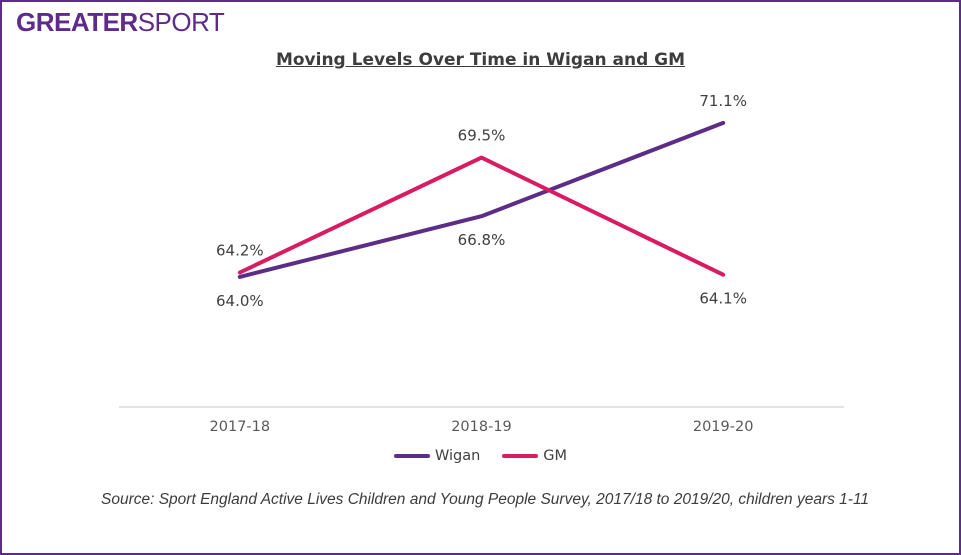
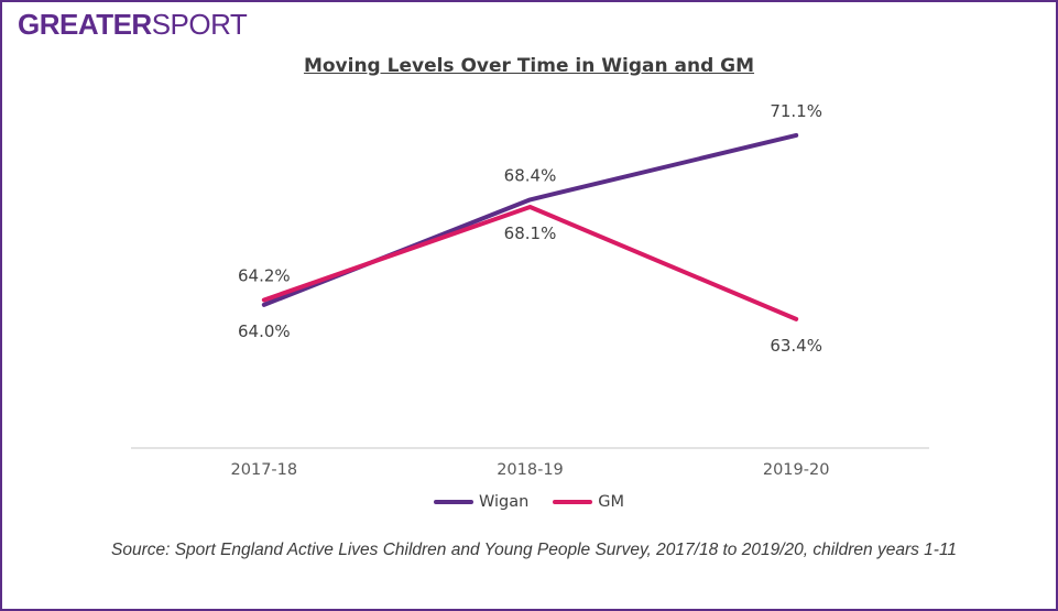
Wigan/2018-19: 66.8% -> 68.4%
GM/2018-19: 69.5% -> 68.1%
GM/2019-20: 64.1% -> 63.4%
